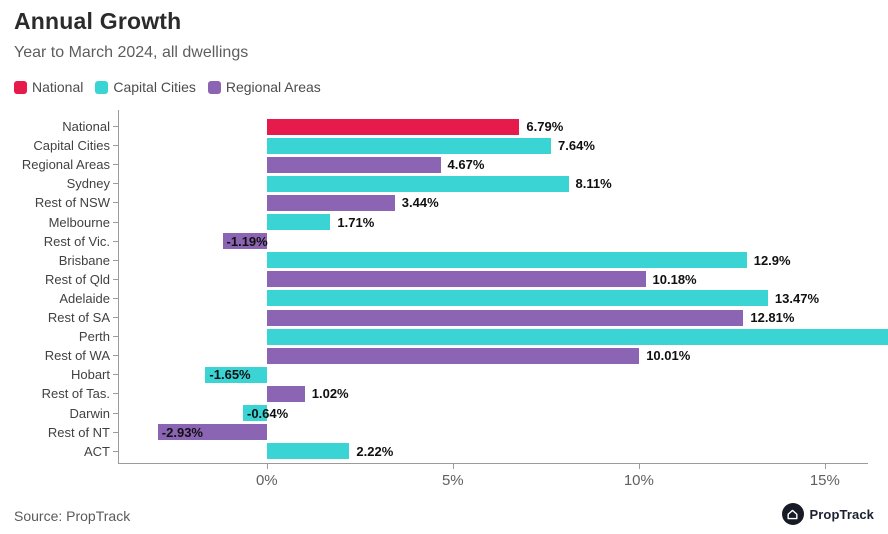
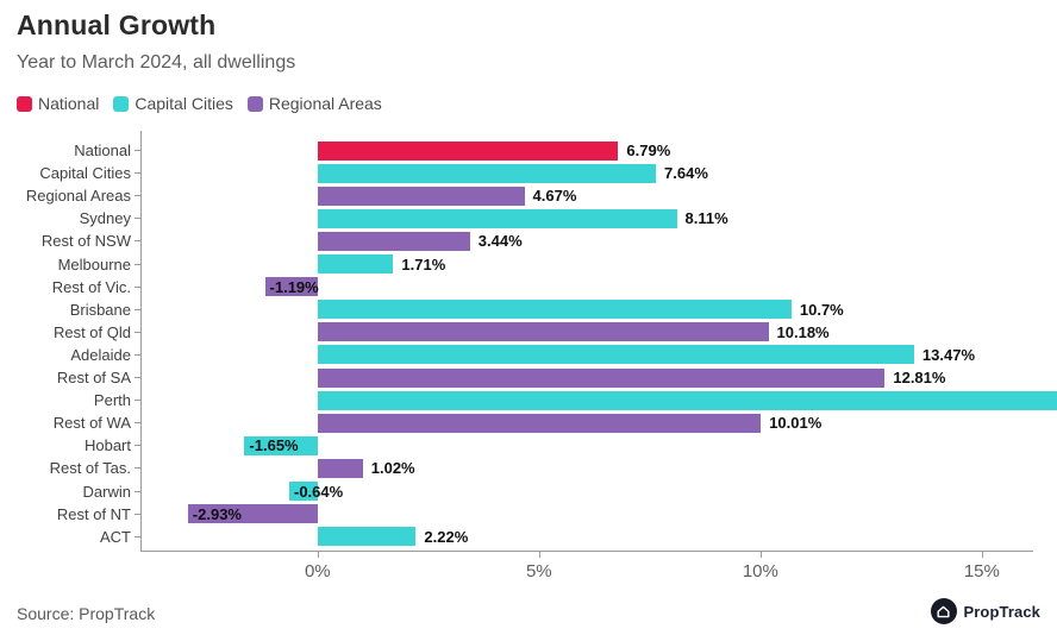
Brisbane: 12.9% -> 10.7%
